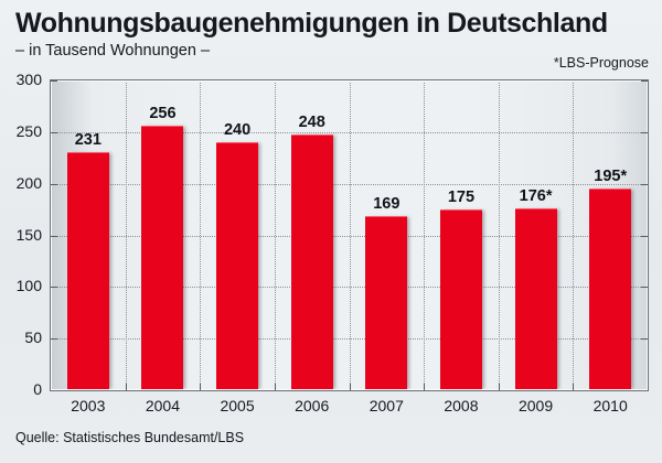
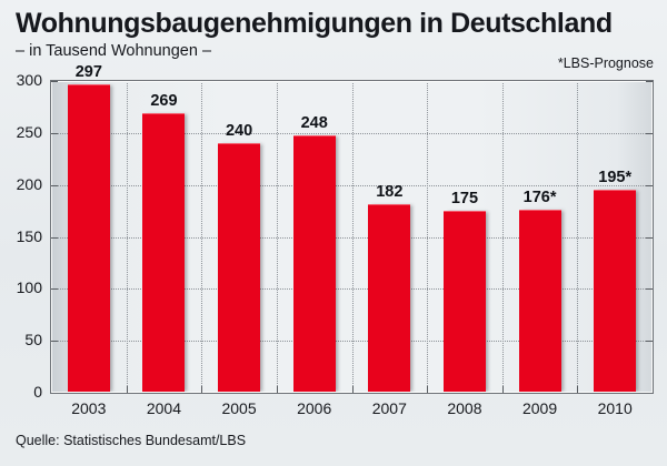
2003: 231 -> 297
2004: 256 -> 269
2007: 169 -> 182
